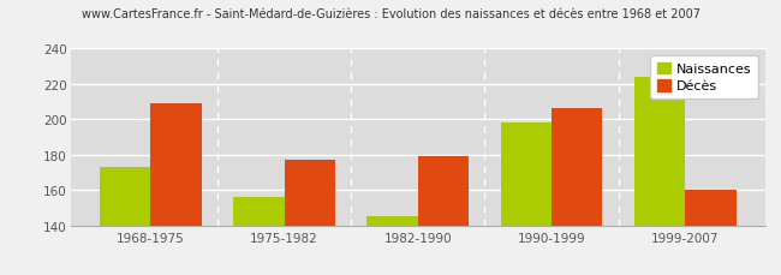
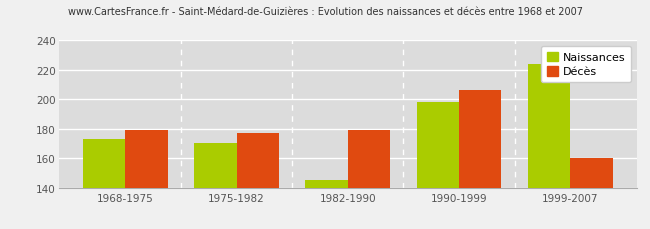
Décès/1968-1975: 209 -> 179
Naissances/1975-1982: 156 -> 170
